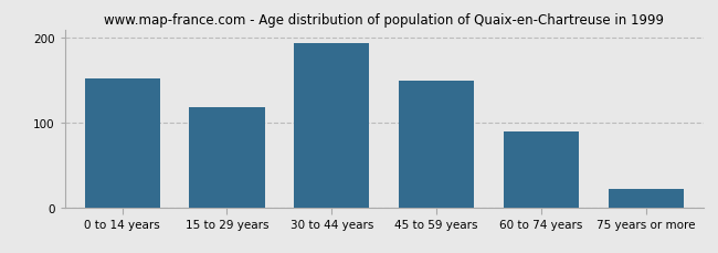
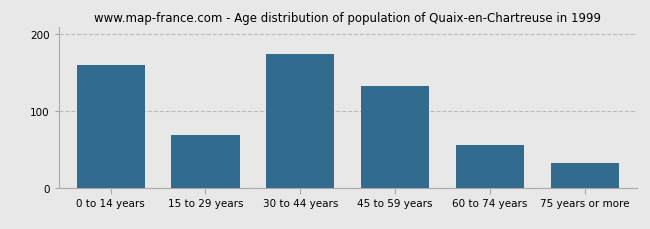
0 to 14 years: 152 -> 160
15 to 29 years: 118 -> 68
30 to 44 years: 194 -> 174
45 to 59 years: 149 -> 132
60 to 74 years: 90 -> 56
75 years or more: 22 -> 32
